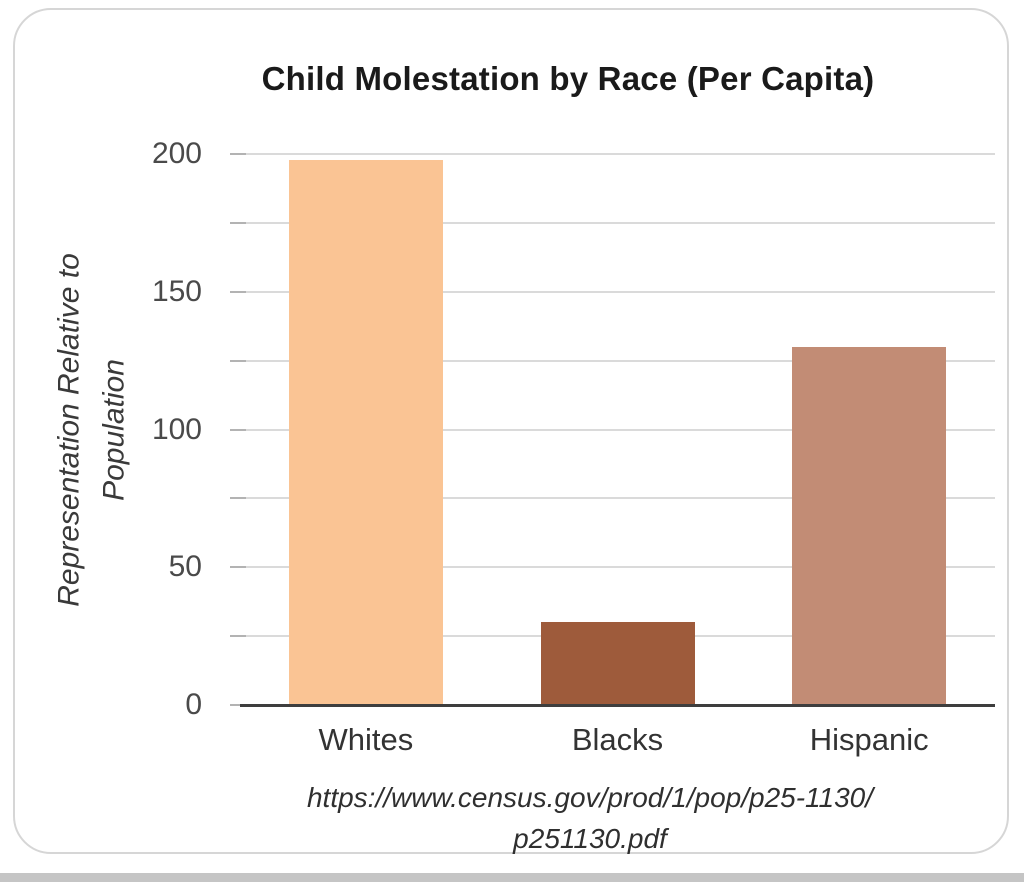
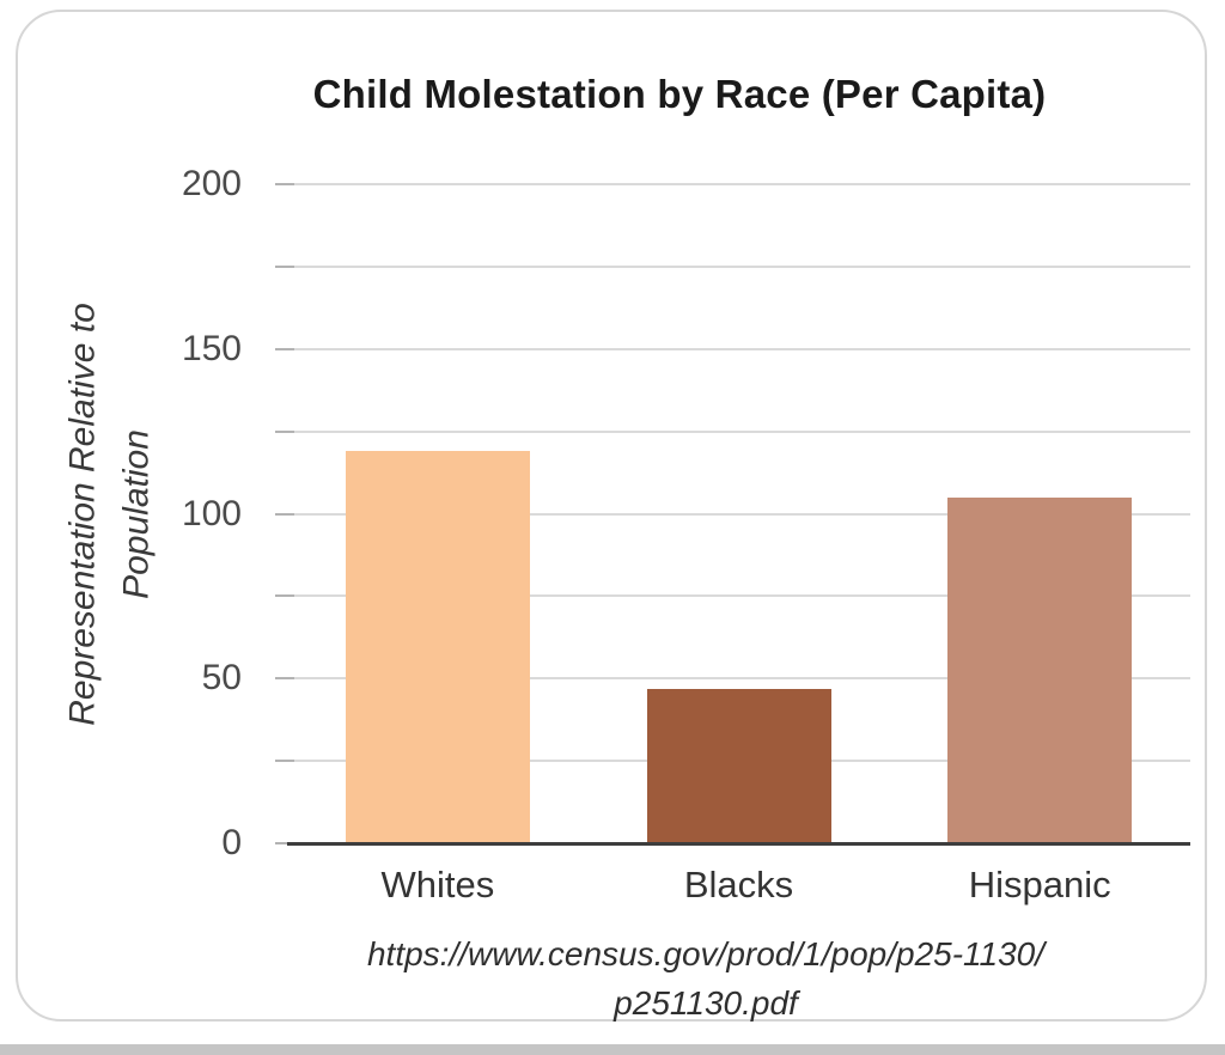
Whites: 198 -> 119
Blacks: 30 -> 47
Hispanic: 130 -> 105
